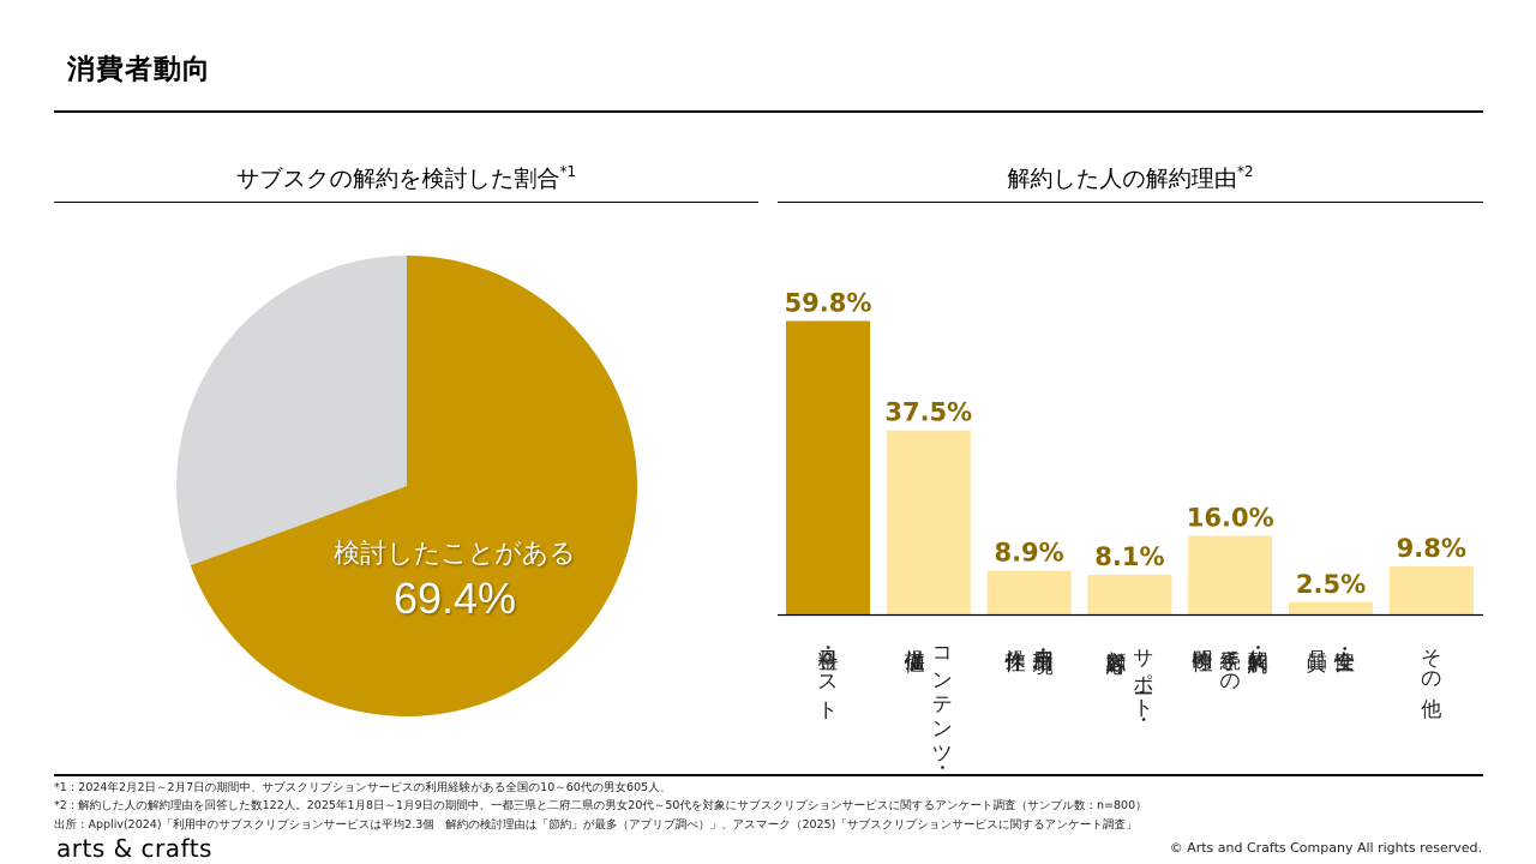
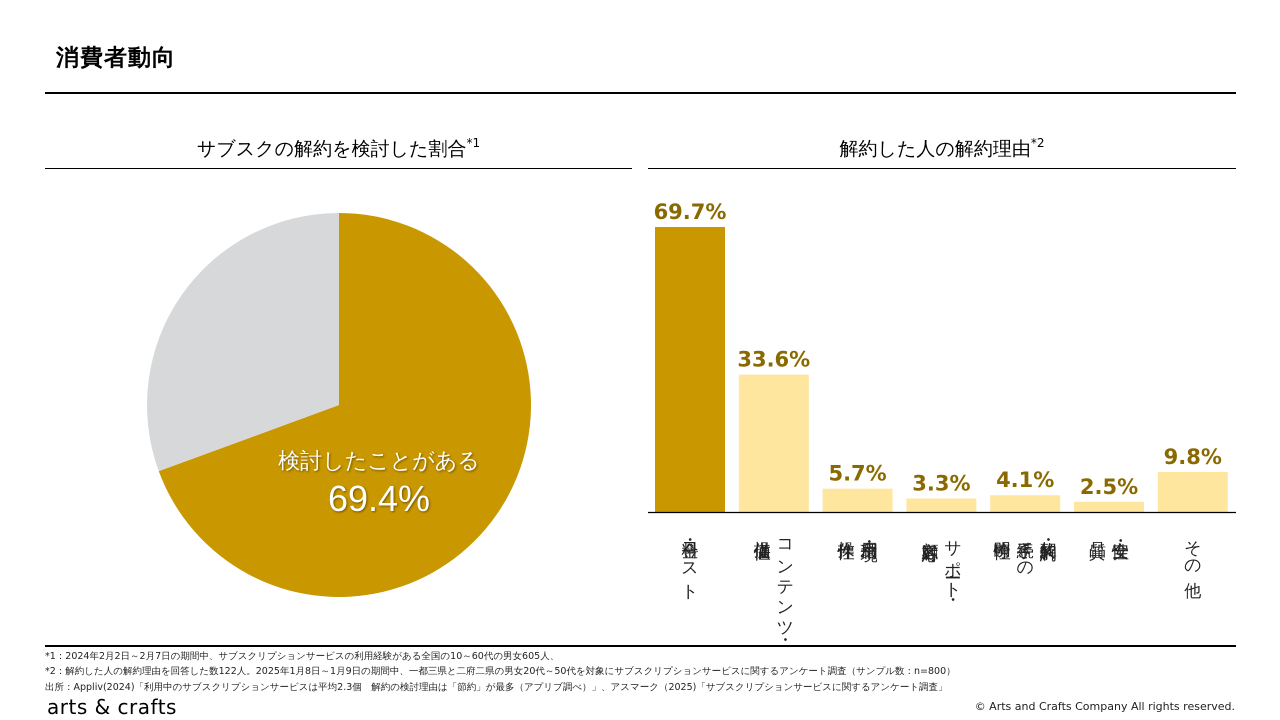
解約した人の解約理由/料金・コスト: 59.8% -> 69.7%
解約した人の解約理由/コンテンツ・提供価値: 37.5% -> 33.6%
解約した人の解約理由/利用環境・操作性: 8.9% -> 5.7%
解約した人の解約理由/サポート・顧客対応: 8.1% -> 3.3%
解約した人の解約理由/契約・解約手続きの明瞭性: 16.0% -> 4.1%
